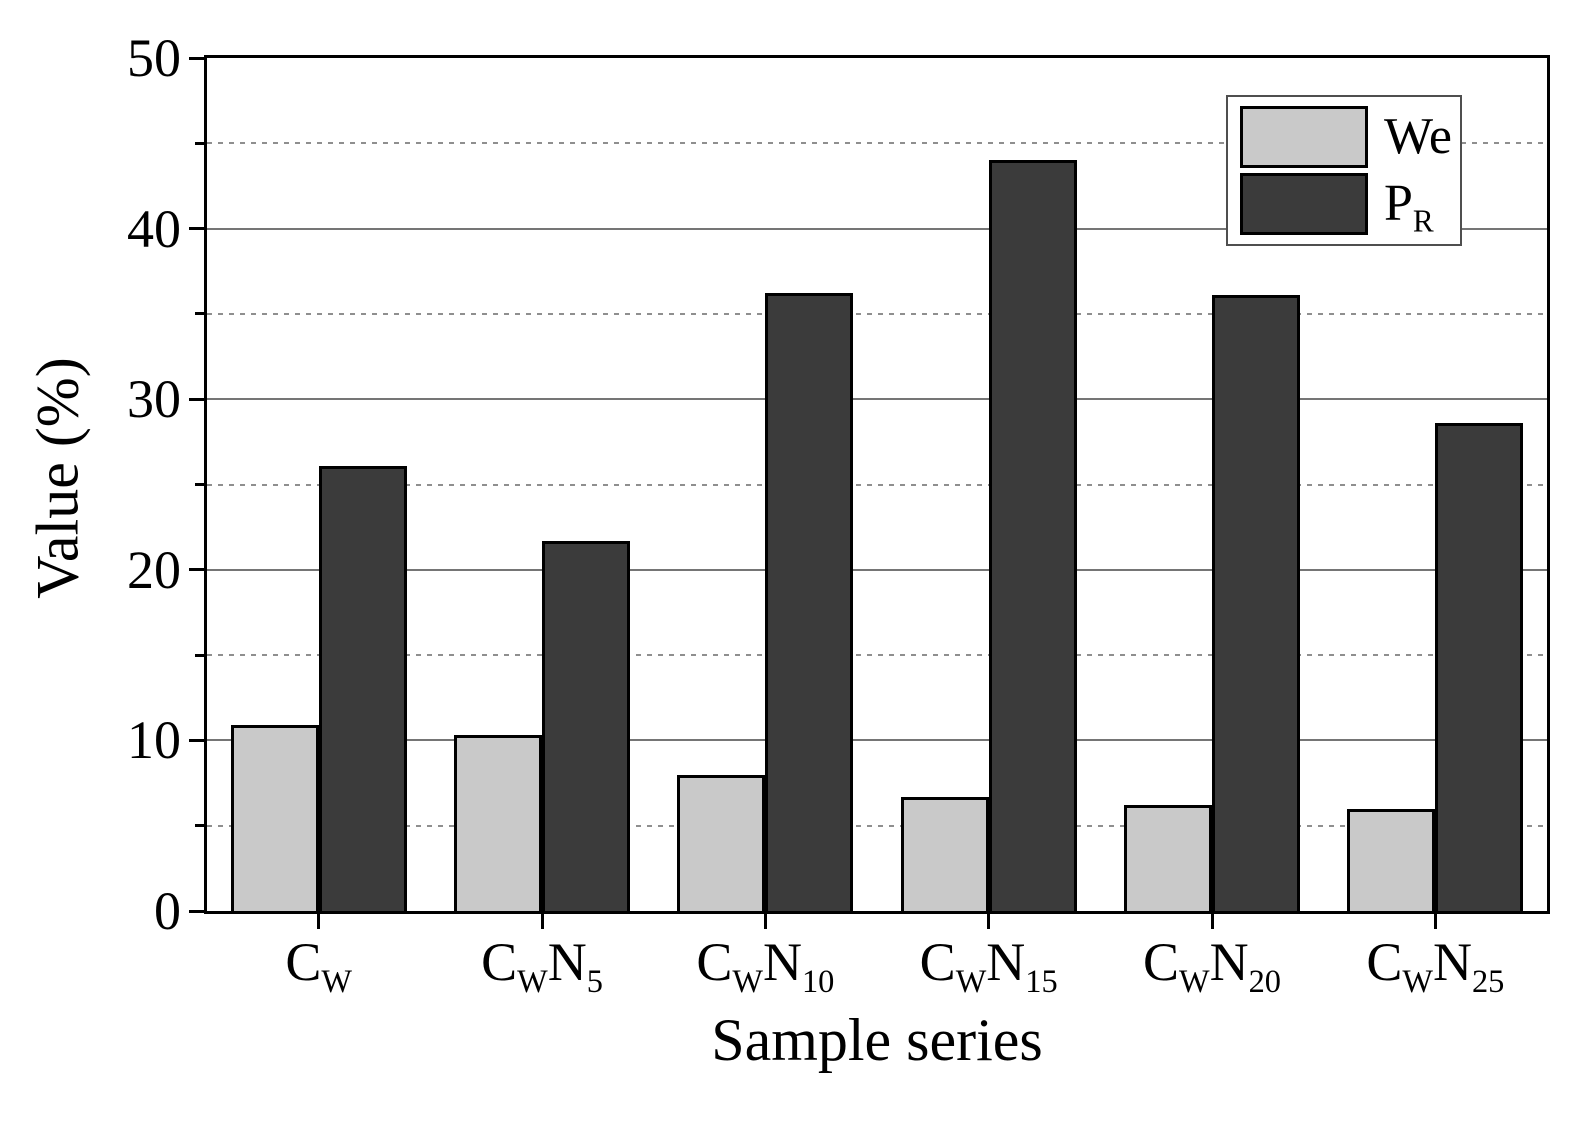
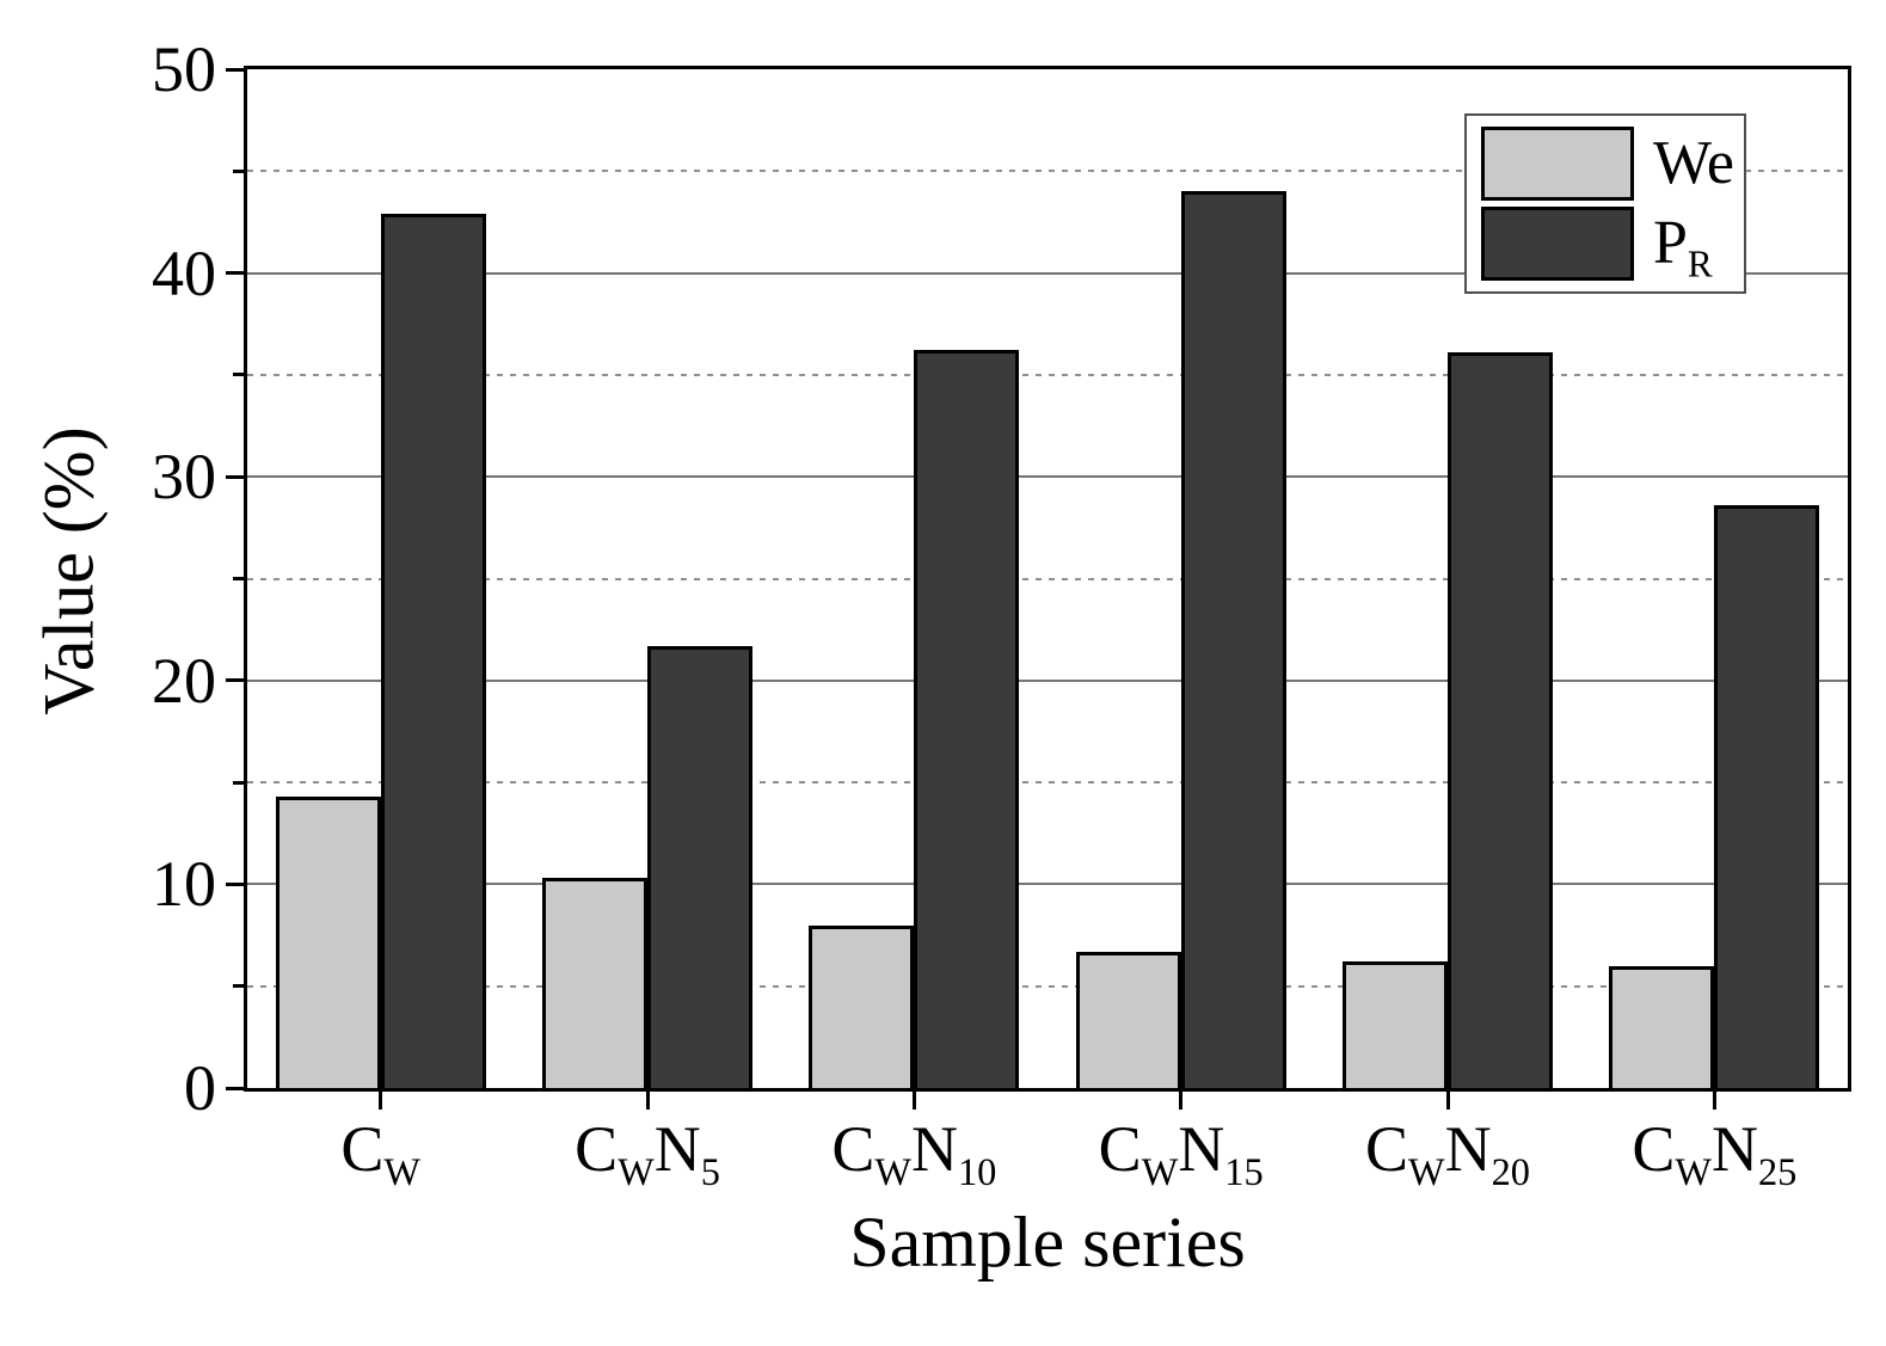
We/CW: 10.9 -> 14.3
P/CW: 26.1 -> 42.9
